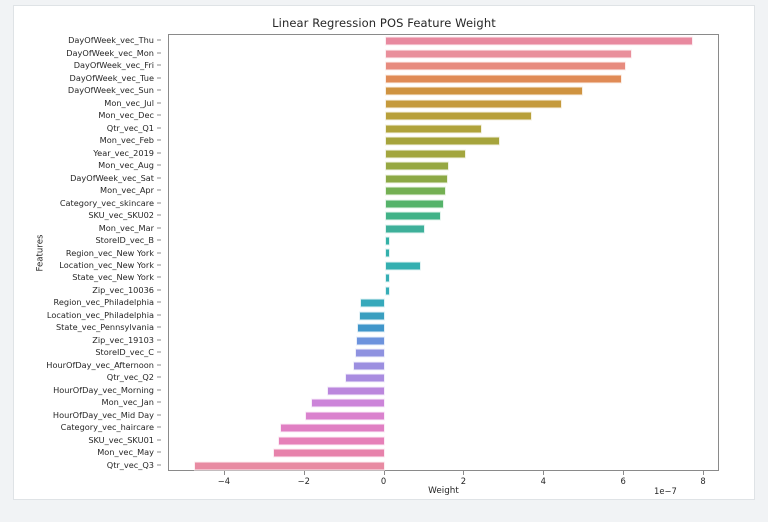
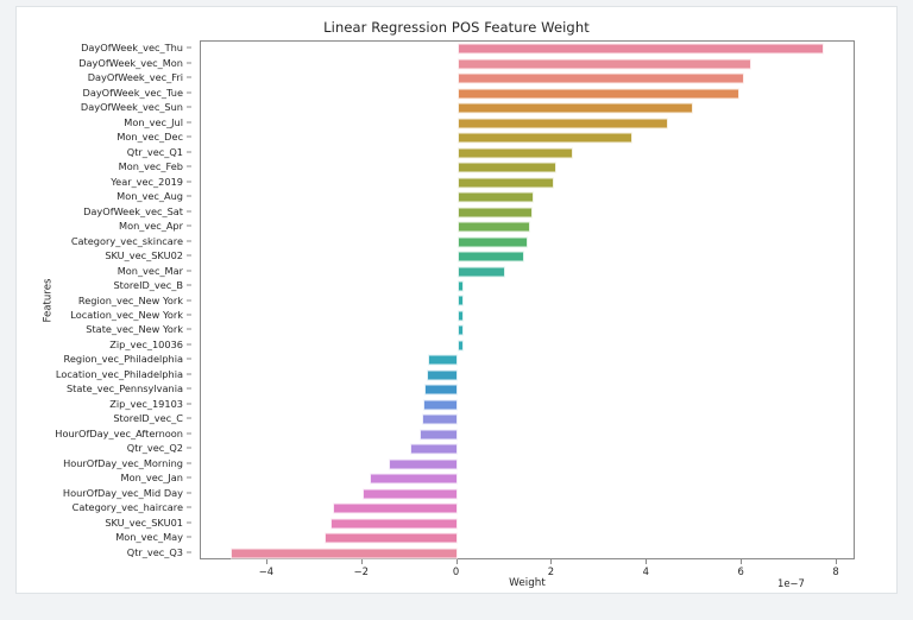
Mon_vec_Feb: 2.9 -> 2.1
Location_vec_New York: 0.9 -> 0.1
